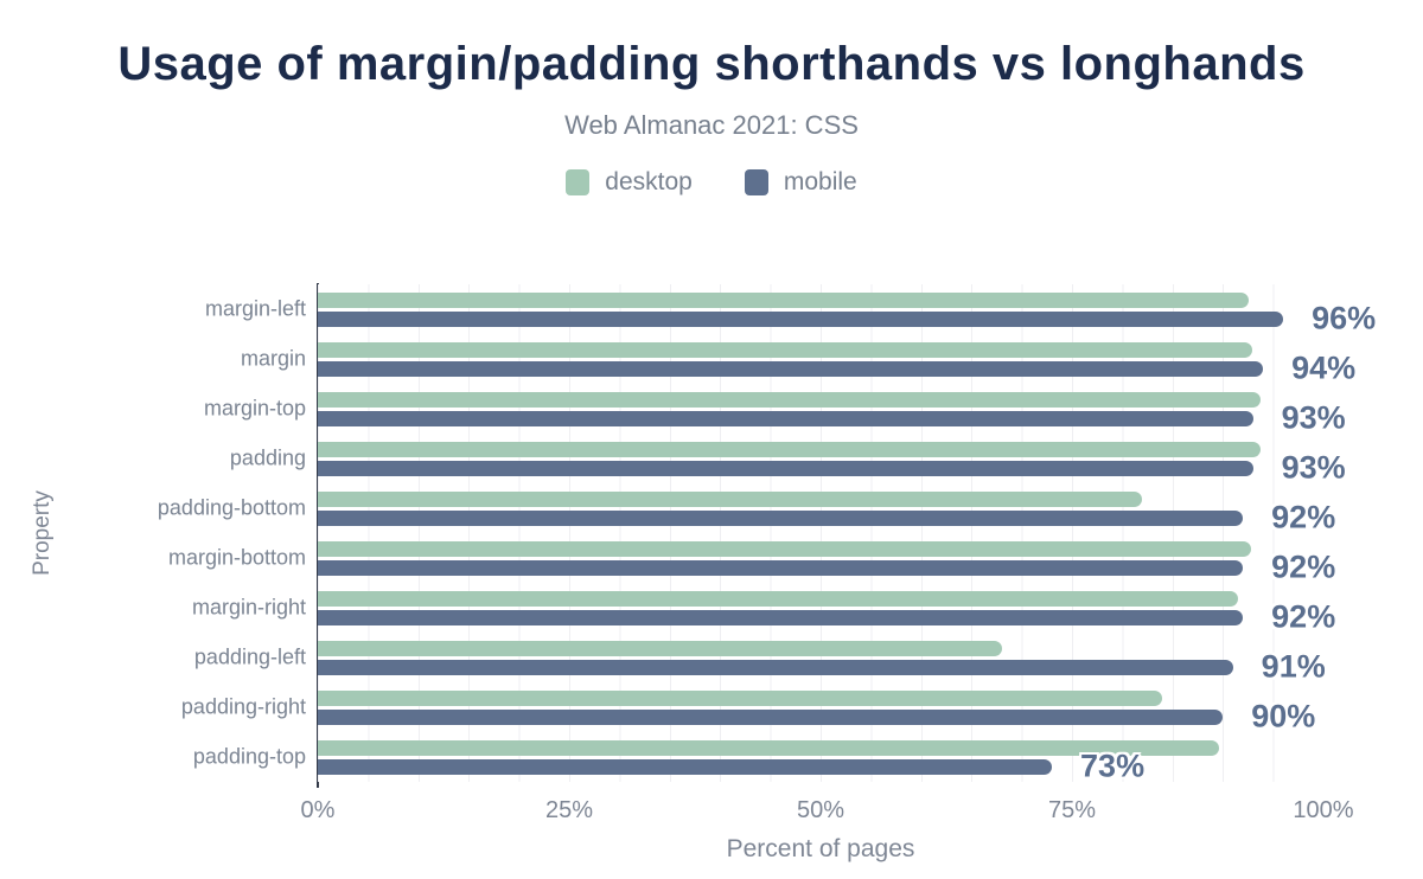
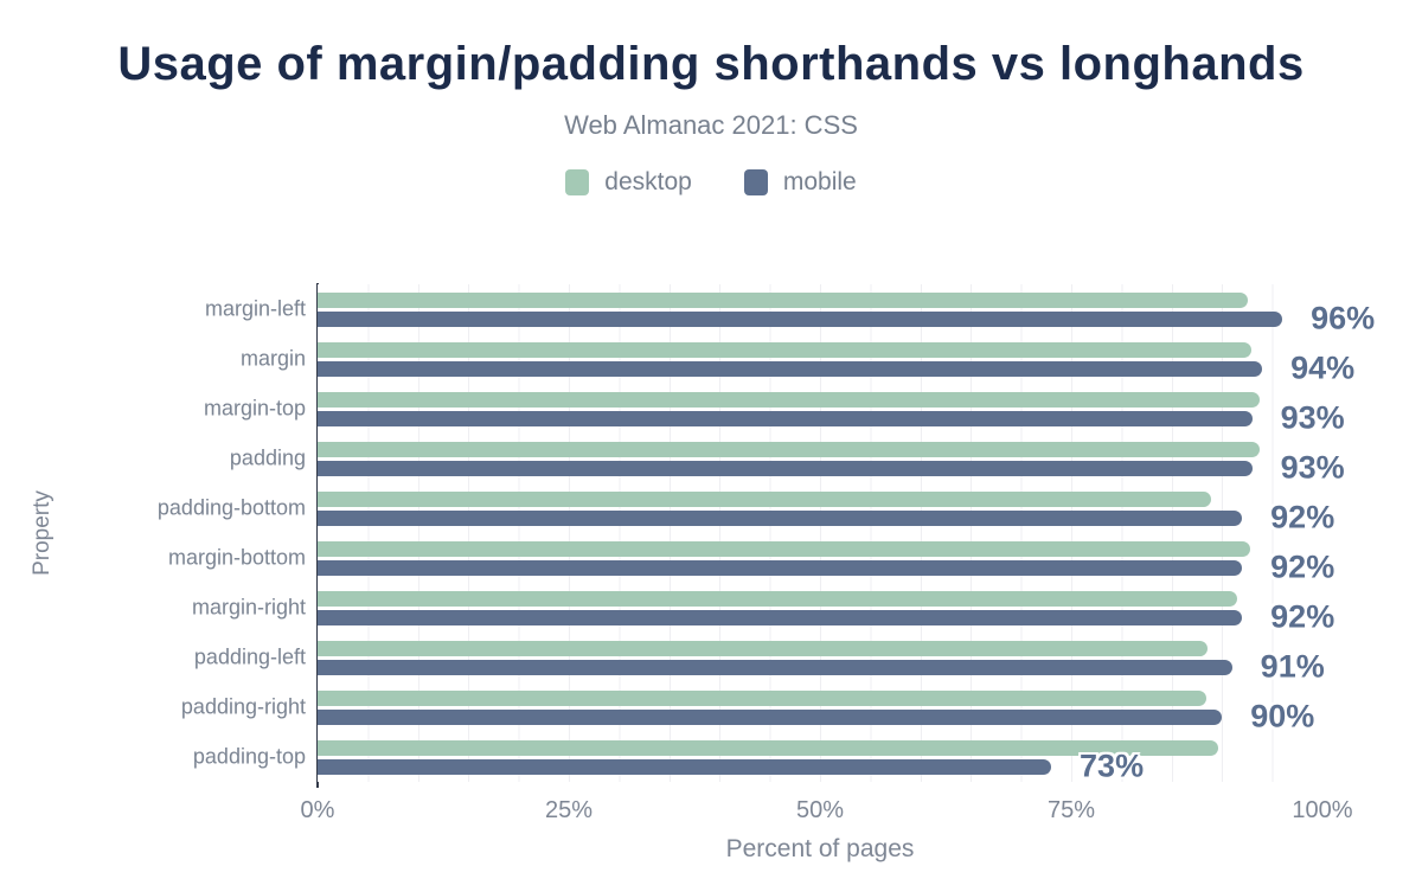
desktop/padding-bottom: 82% -> 89%
desktop/padding-left: 68% -> 89%
desktop/padding-right: 84% -> 88%
